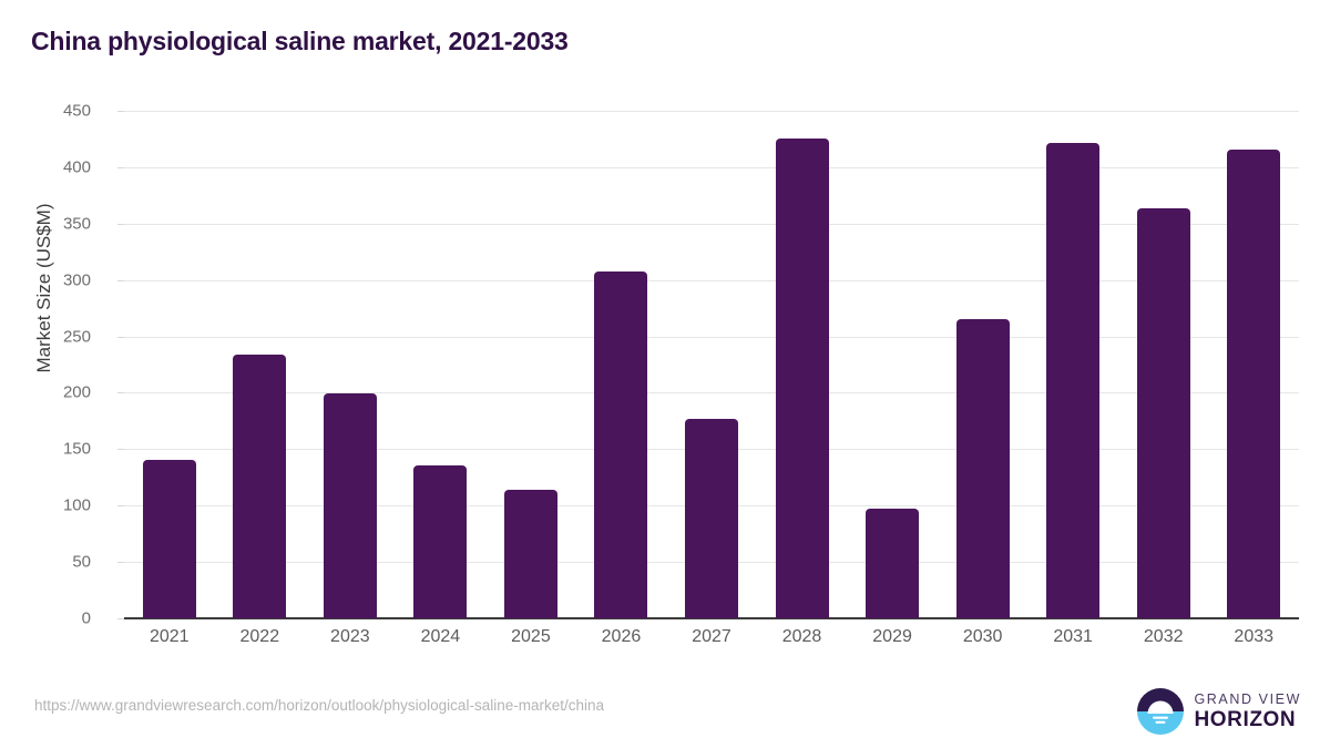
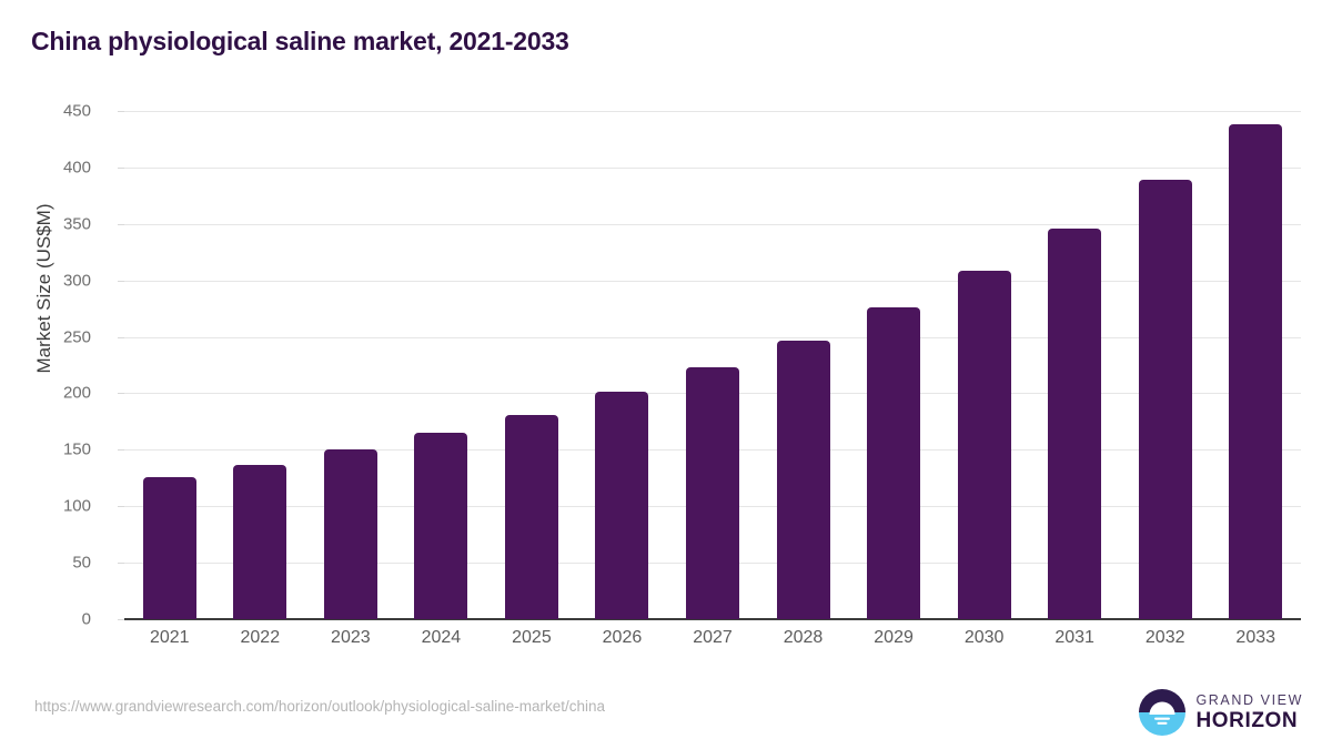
2021: 141 -> 126
2022: 234 -> 137
2023: 199 -> 150
2024: 136 -> 165
2025: 114 -> 181
2026: 308 -> 201
2027: 177 -> 223
2028: 425 -> 247
2029: 97 -> 276
2030: 265 -> 309
2031: 422 -> 346
2032: 364 -> 389
2033: 416 -> 438
